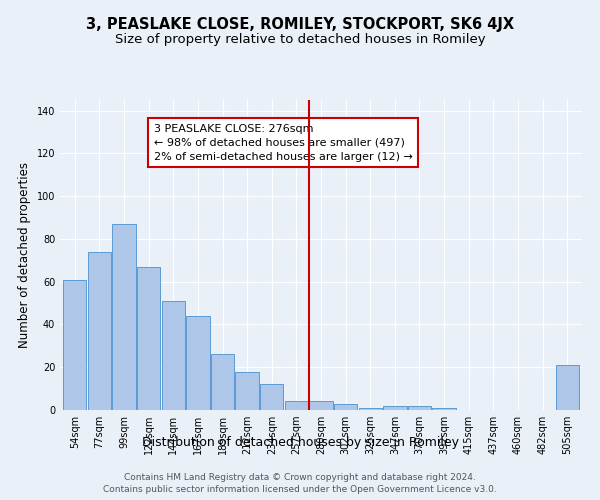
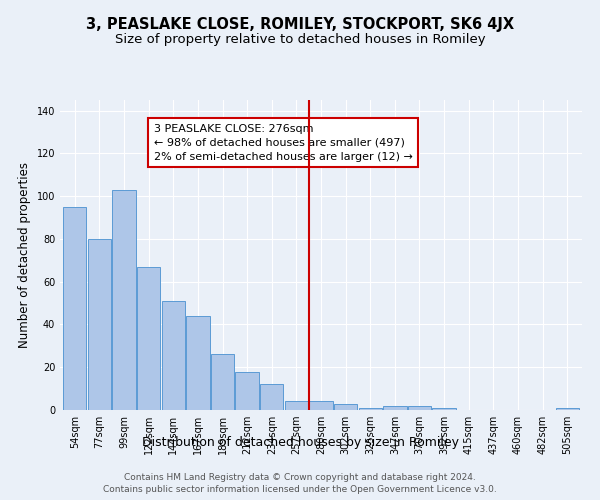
54sqm: 61 -> 95
77sqm: 74 -> 80
99sqm: 87 -> 103
505sqm: 21 -> 1
